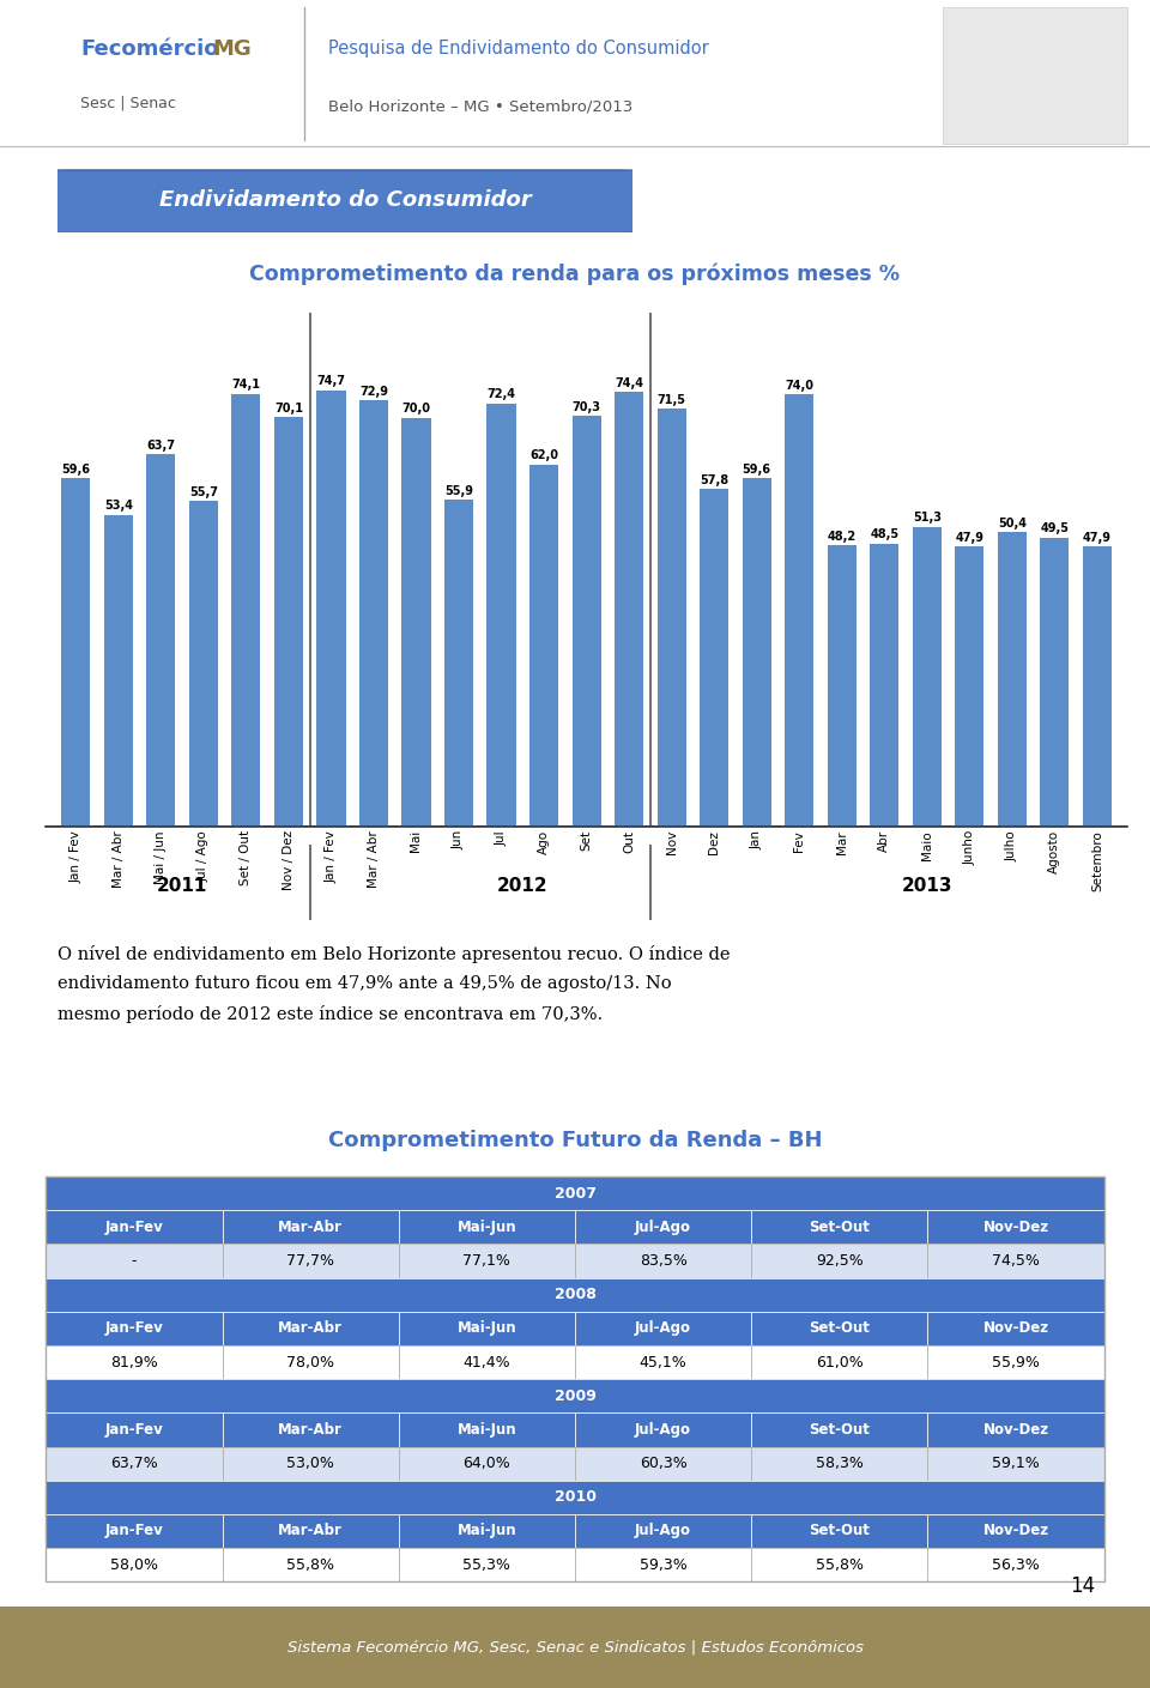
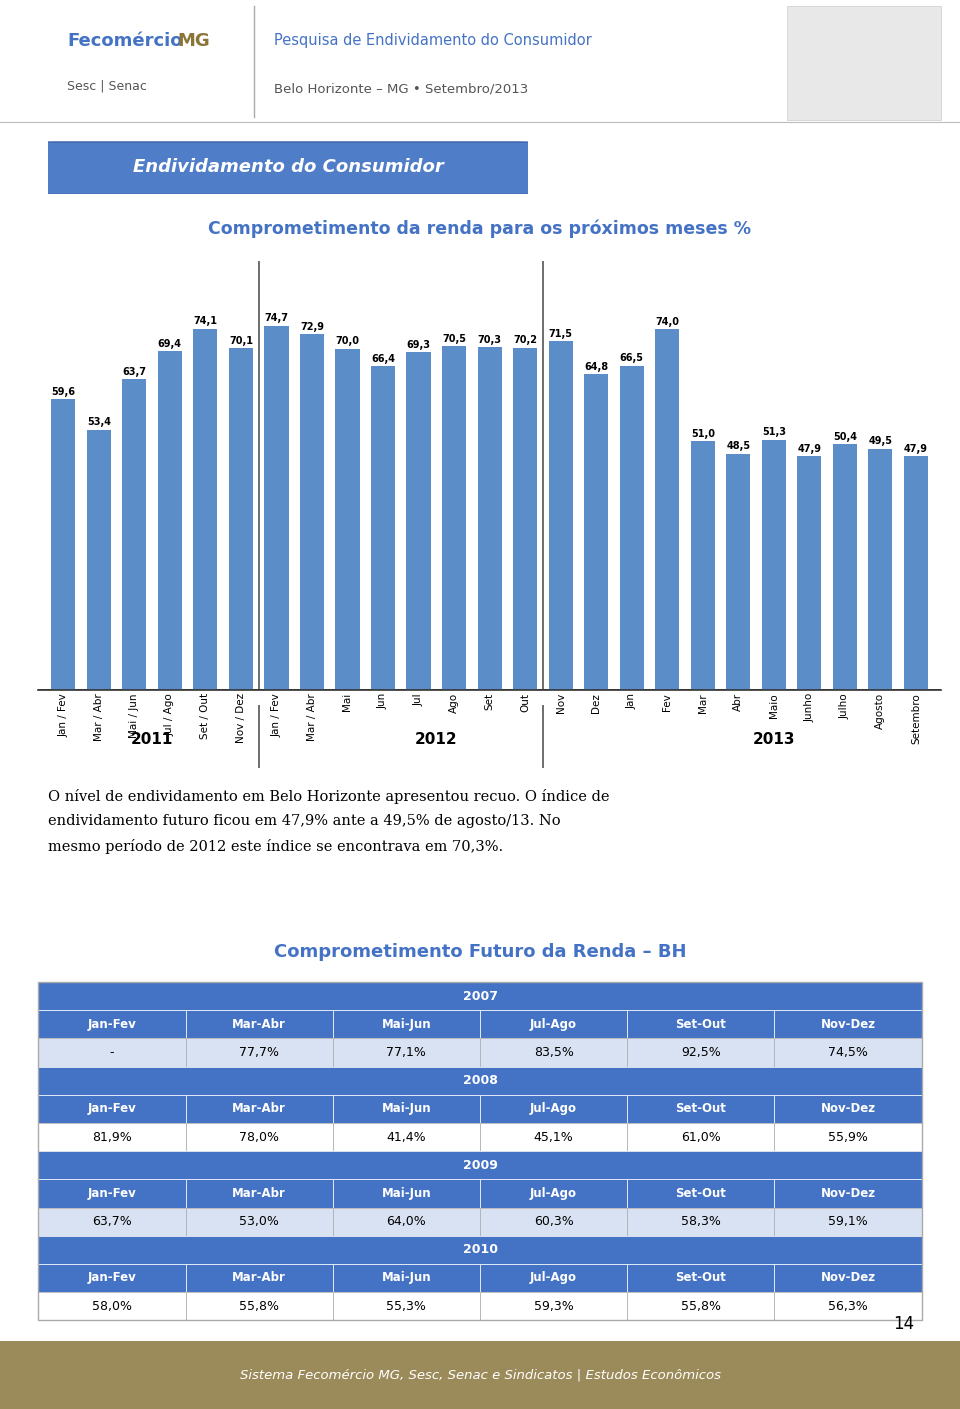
Jul / Ago: 55,7 -> 69,4
Jun: 55,9 -> 66,4
Jul: 72,4 -> 69,3
Ago: 62,0 -> 70,5
Out: 74,4 -> 70,2
Dez: 57,8 -> 64,8
Jan: 59,6 -> 66,5
Mar: 48,2 -> 51,0
